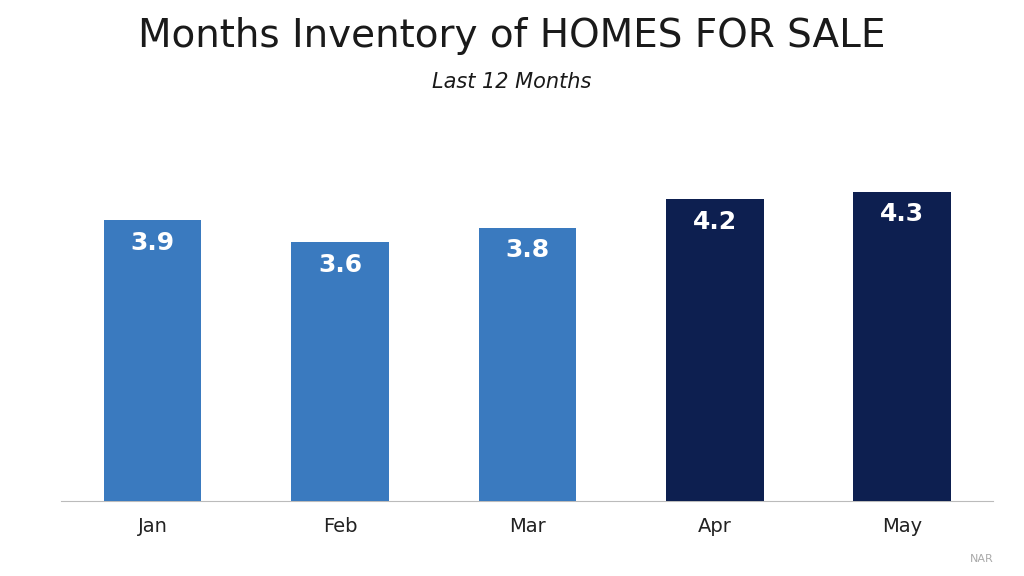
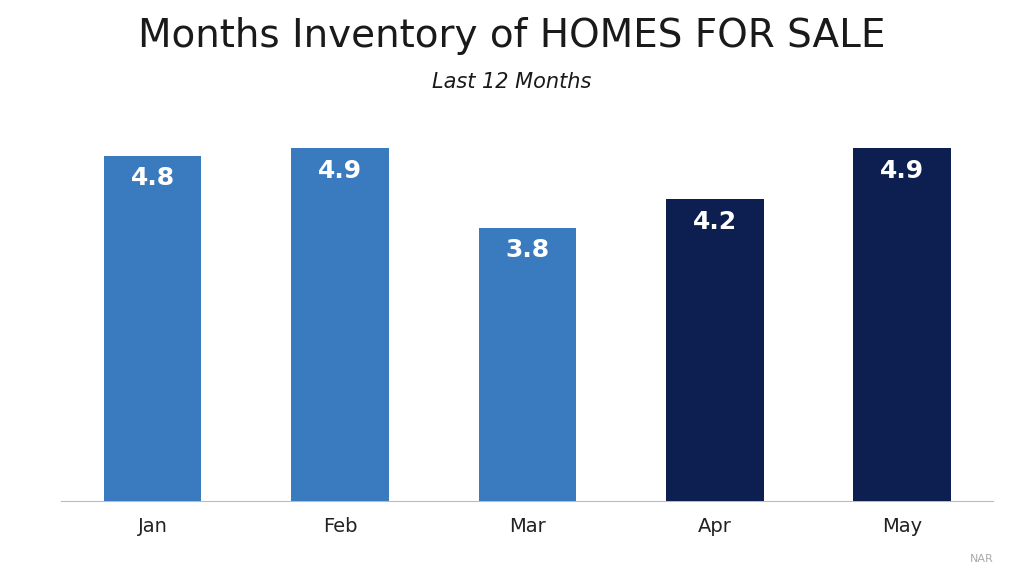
Jan: 3.9 -> 4.8
Feb: 3.6 -> 4.9
May: 4.3 -> 4.9
